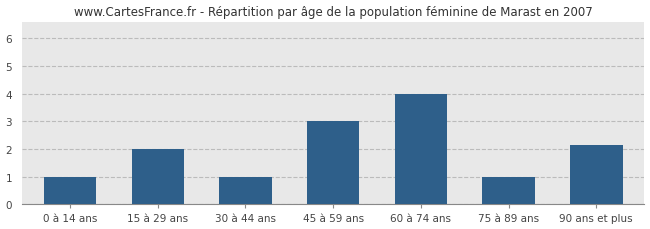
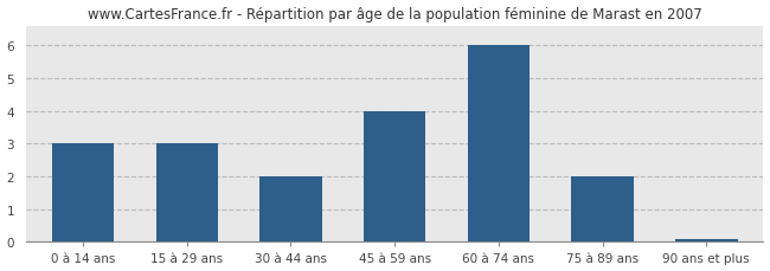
0 à 14 ans: 1.00 -> 3.00
15 à 29 ans: 2.00 -> 3.00
30 à 44 ans: 1.00 -> 2.00
45 à 59 ans: 3.00 -> 4.00
60 à 74 ans: 4.00 -> 6.00
75 à 89 ans: 1.00 -> 2.00
90 ans et plus: 2.15 -> 0.07
